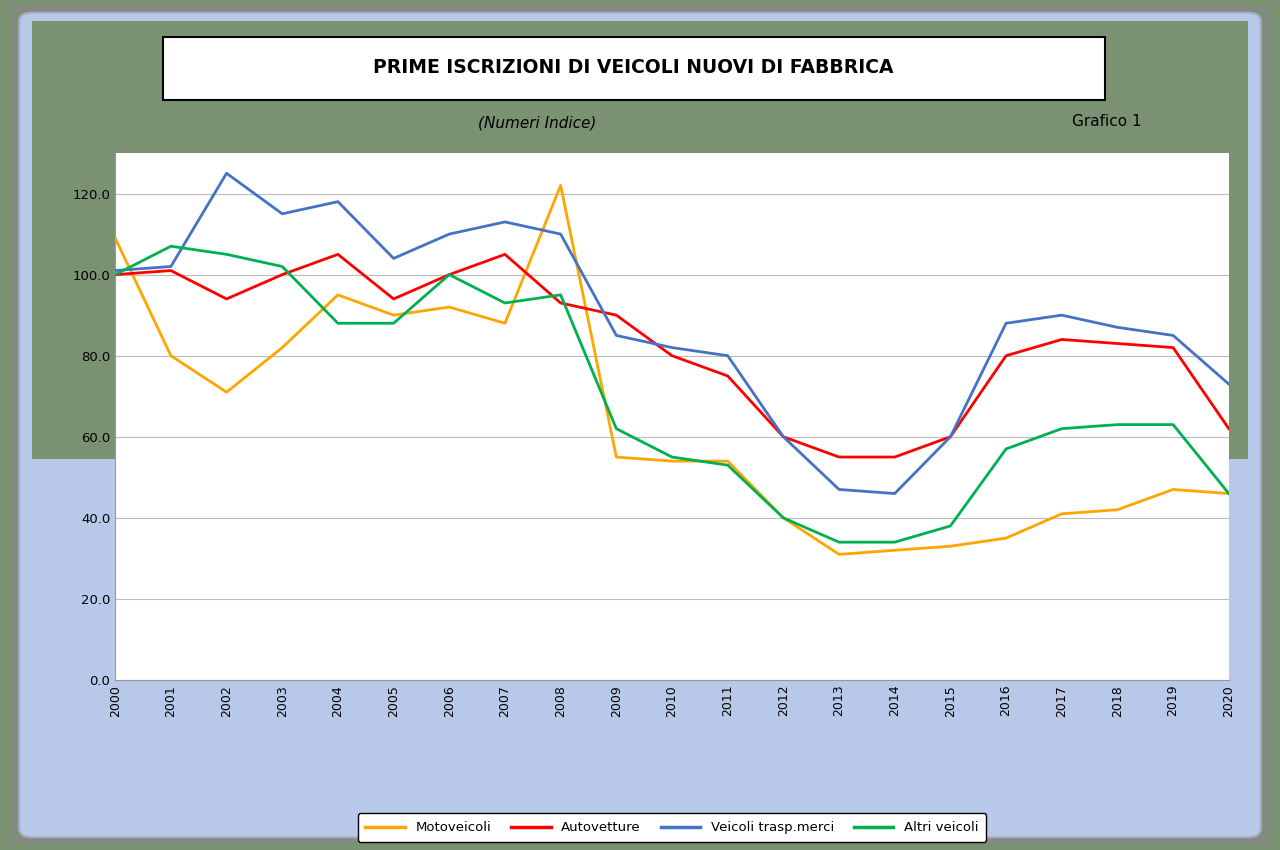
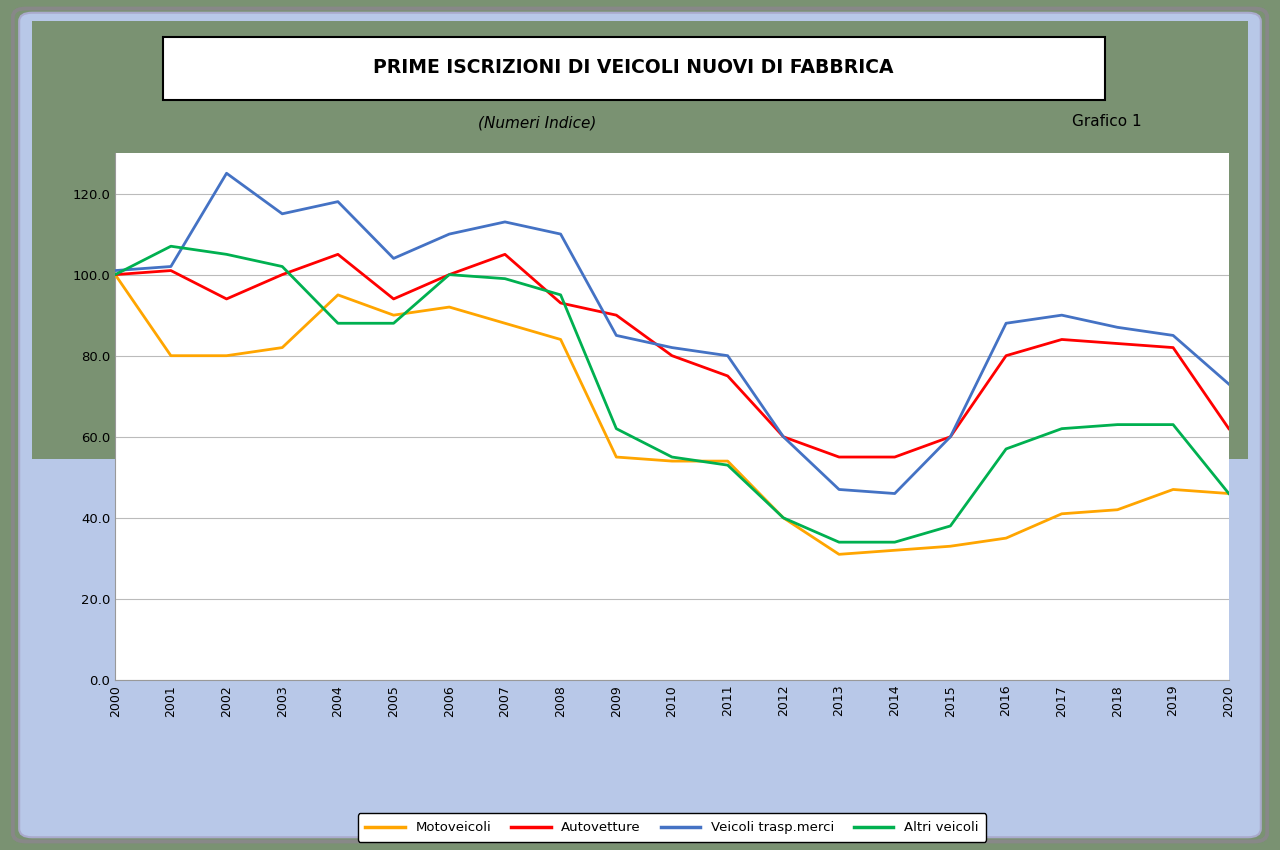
Motoveicoli/2000: 109 -> 100
Motoveicoli/2002: 71 -> 80
Altri veicoli/2007: 93 -> 99
Motoveicoli/2008: 122 -> 84
